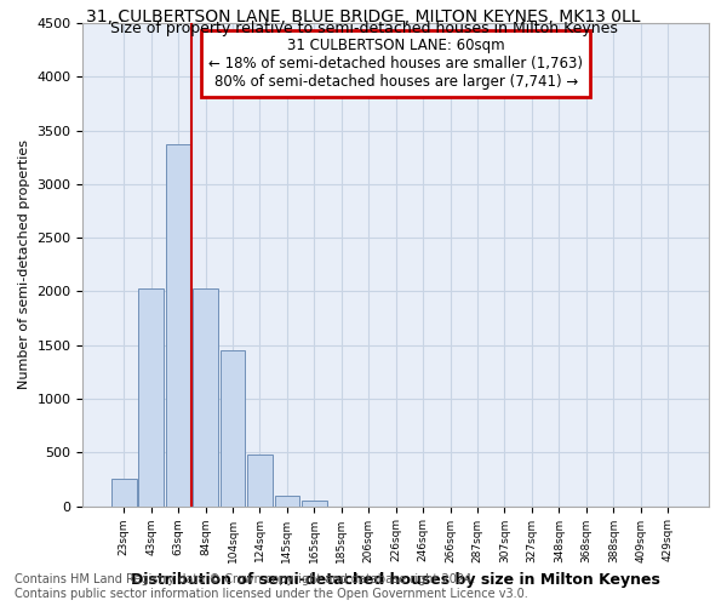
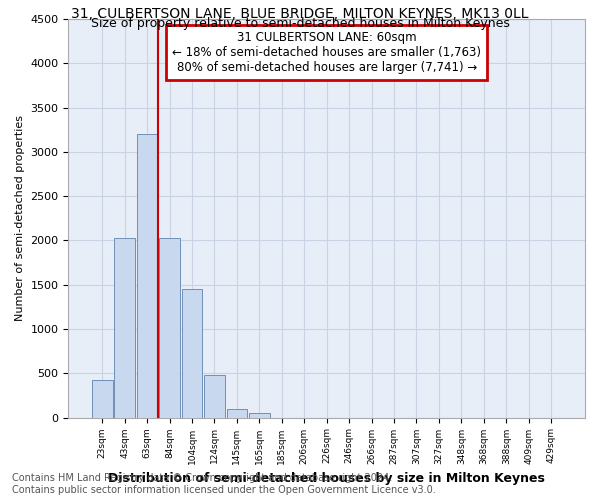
23sqm: 250 -> 420
63sqm: 3380 -> 3200
